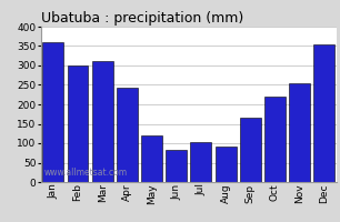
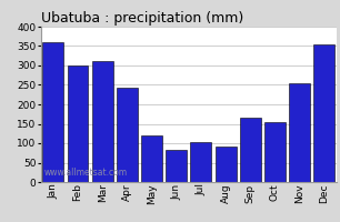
Oct: 220 -> 155
